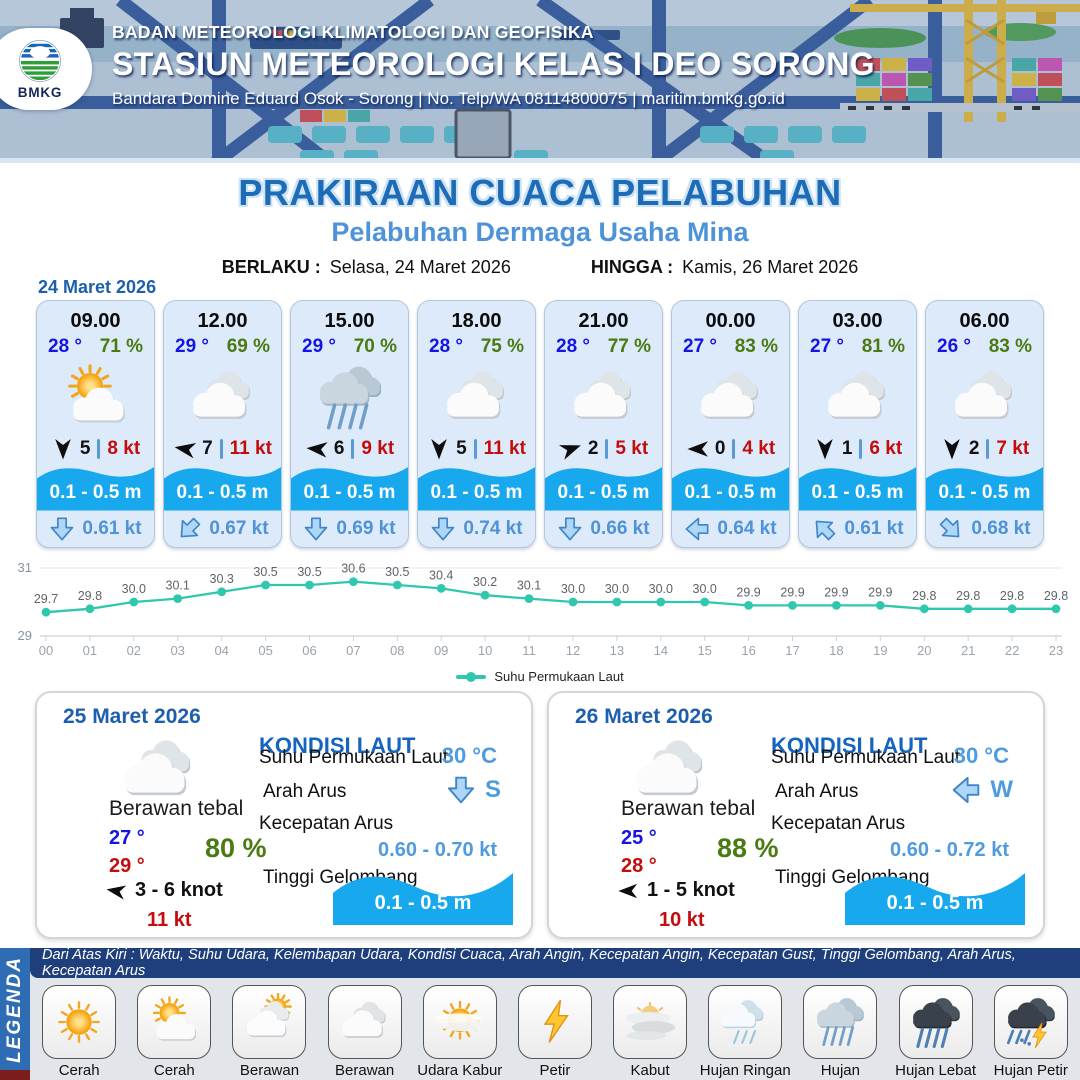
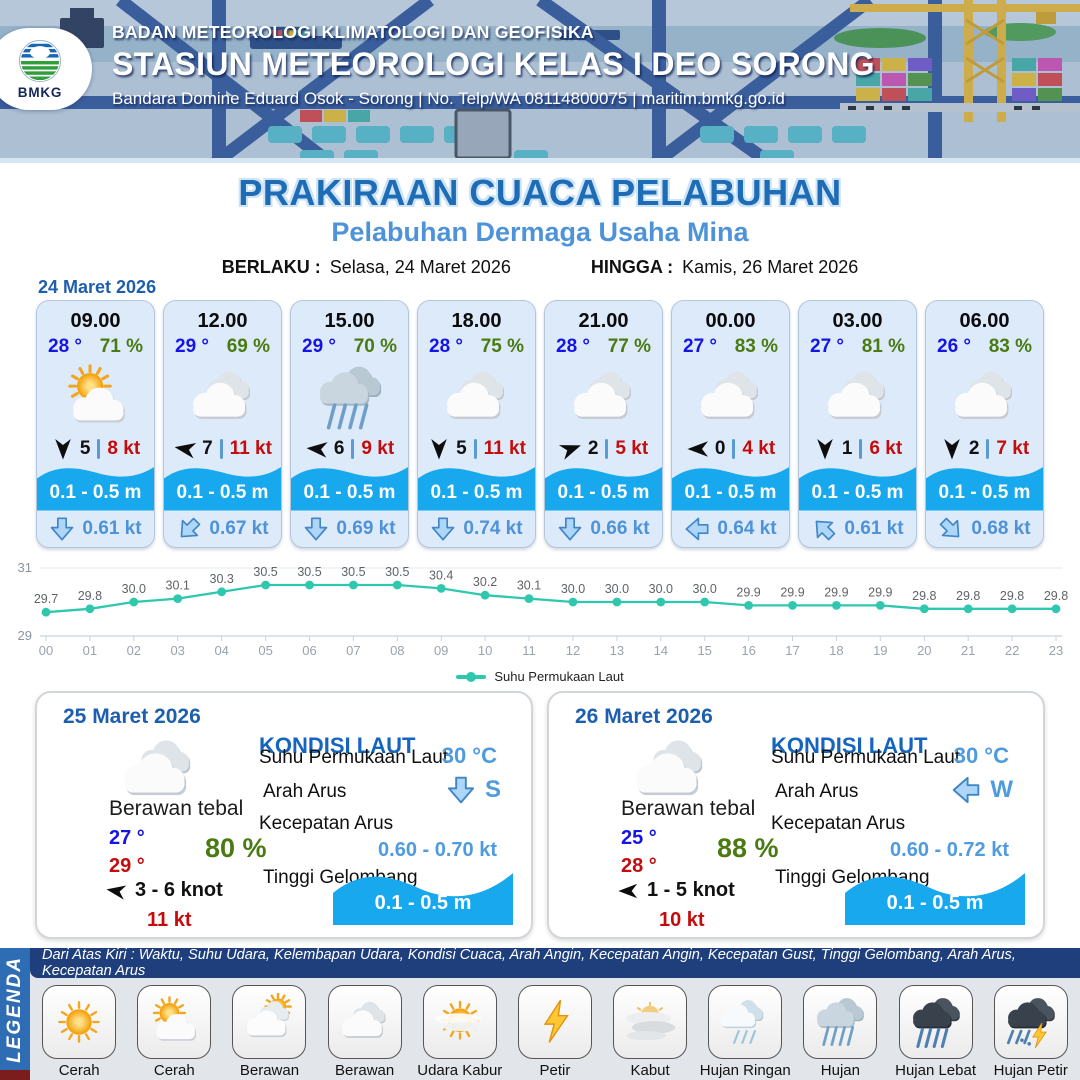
07: 30.6 -> 30.5
